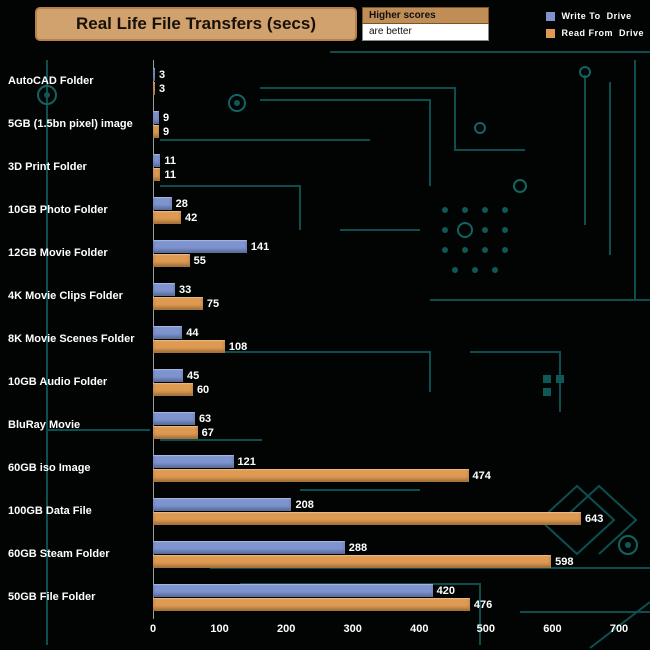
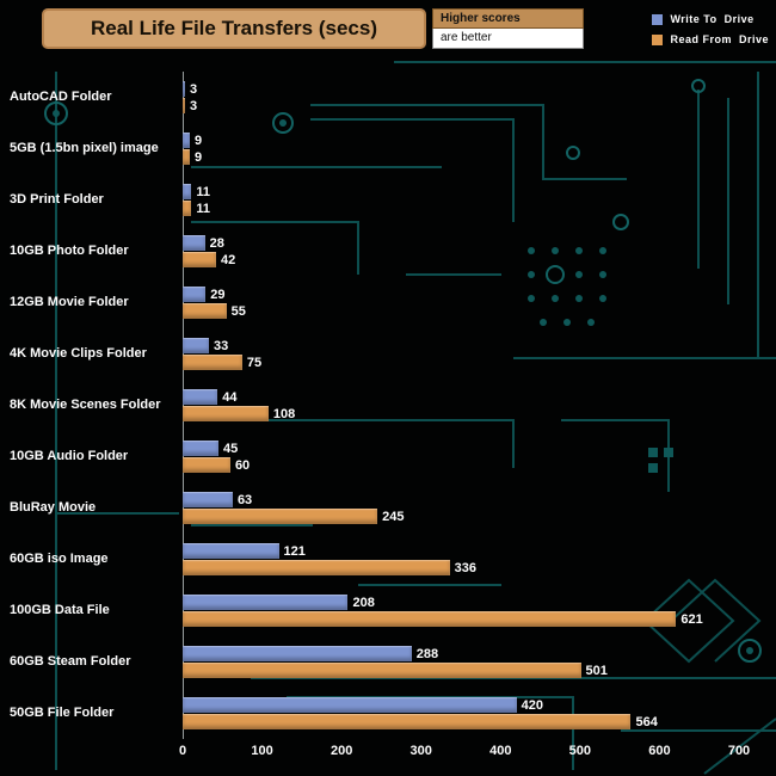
Write To Drive/12GB Movie Folder: 141 -> 29
Read From Drive/BluRay Movie: 67 -> 245
Read From Drive/60GB iso Image: 474 -> 336
Read From Drive/100GB Data File: 643 -> 621
Read From Drive/60GB Steam Folder: 598 -> 501
Read From Drive/50GB File Folder: 476 -> 564
